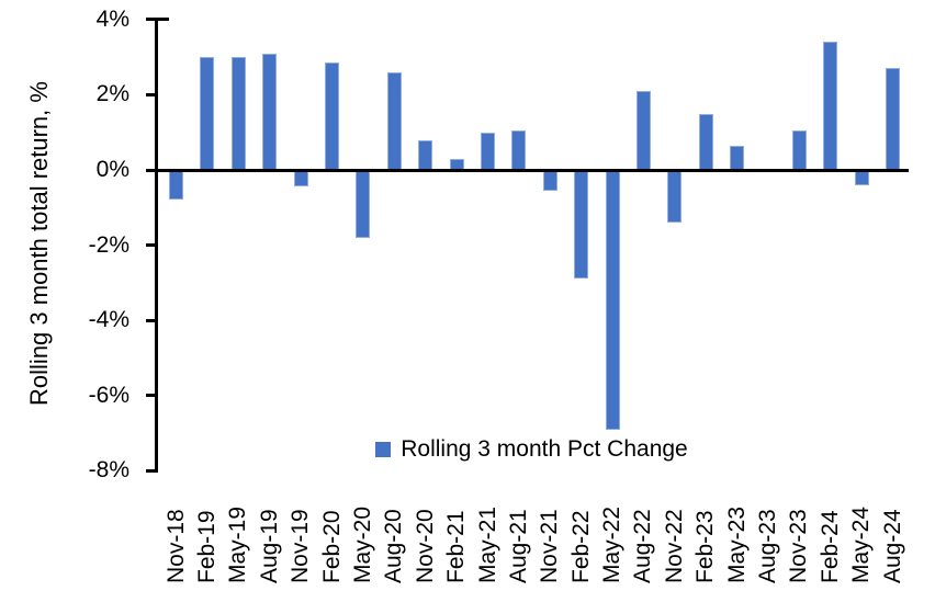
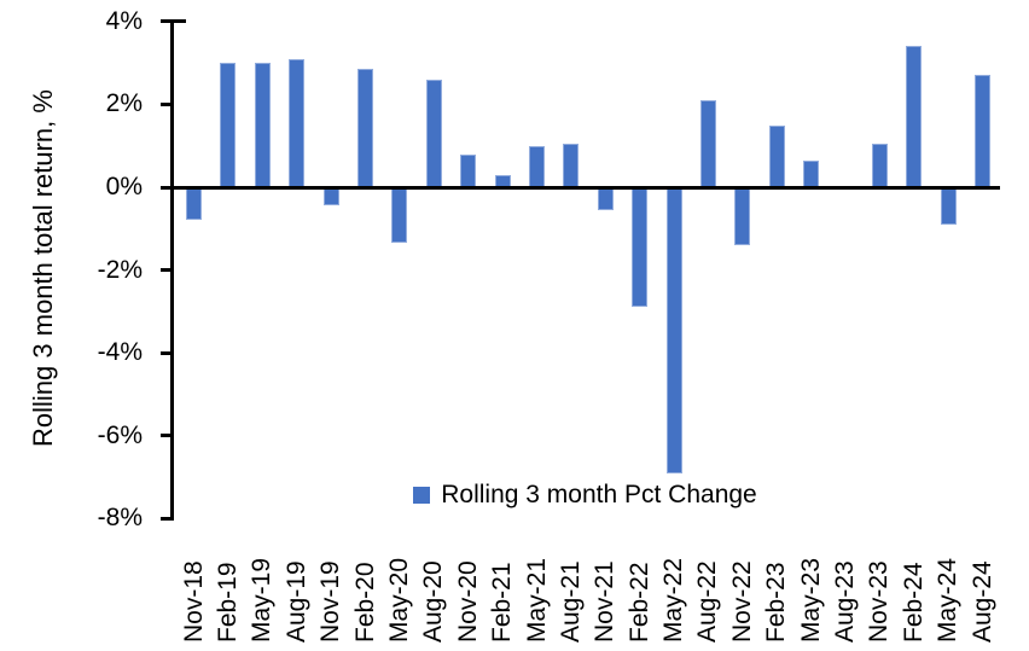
May-20: -1.8% -> -1.4%
May-24: -0.4% -> -0.9%
